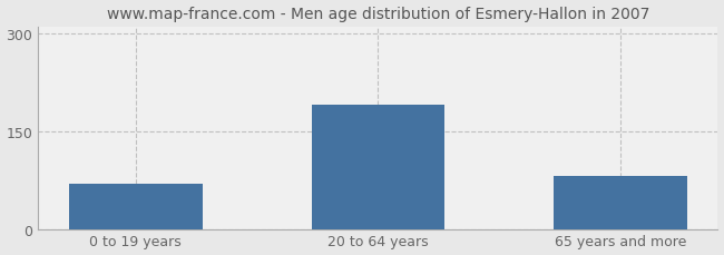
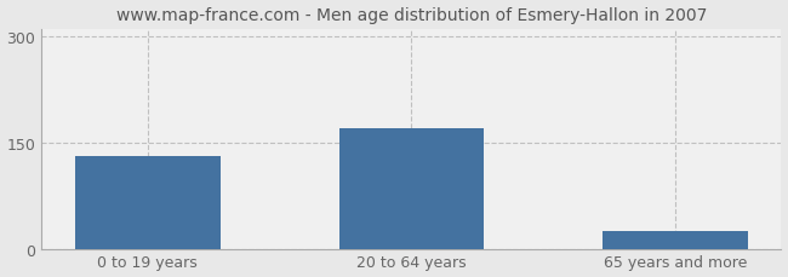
0 to 19 years: 70 -> 130
20 to 64 years: 190 -> 170
65 years and more: 82 -> 25
